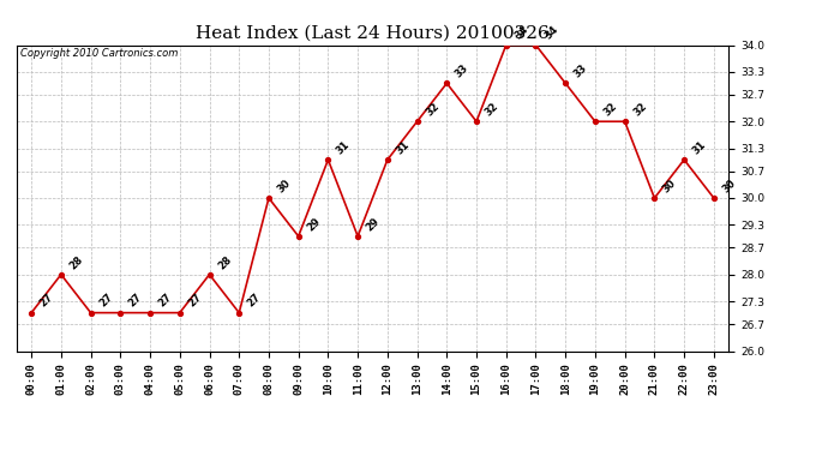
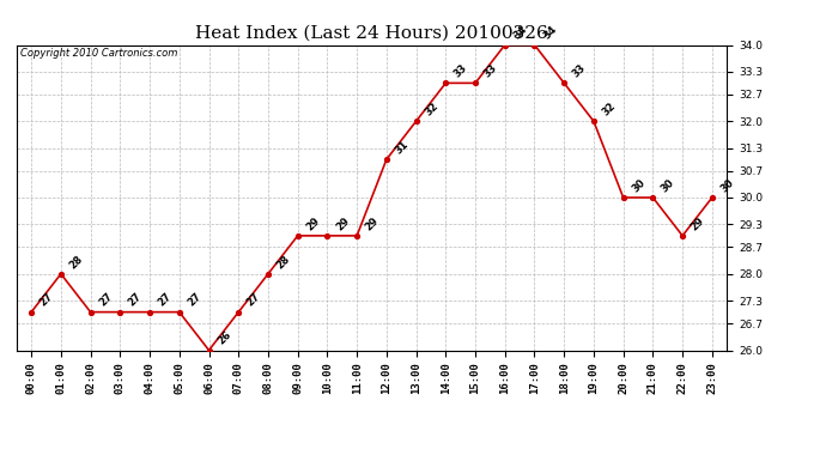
06:00: 28 -> 26
08:00: 30 -> 28
10:00: 31 -> 29
15:00: 32 -> 33
20:00: 32 -> 30
22:00: 31 -> 29
